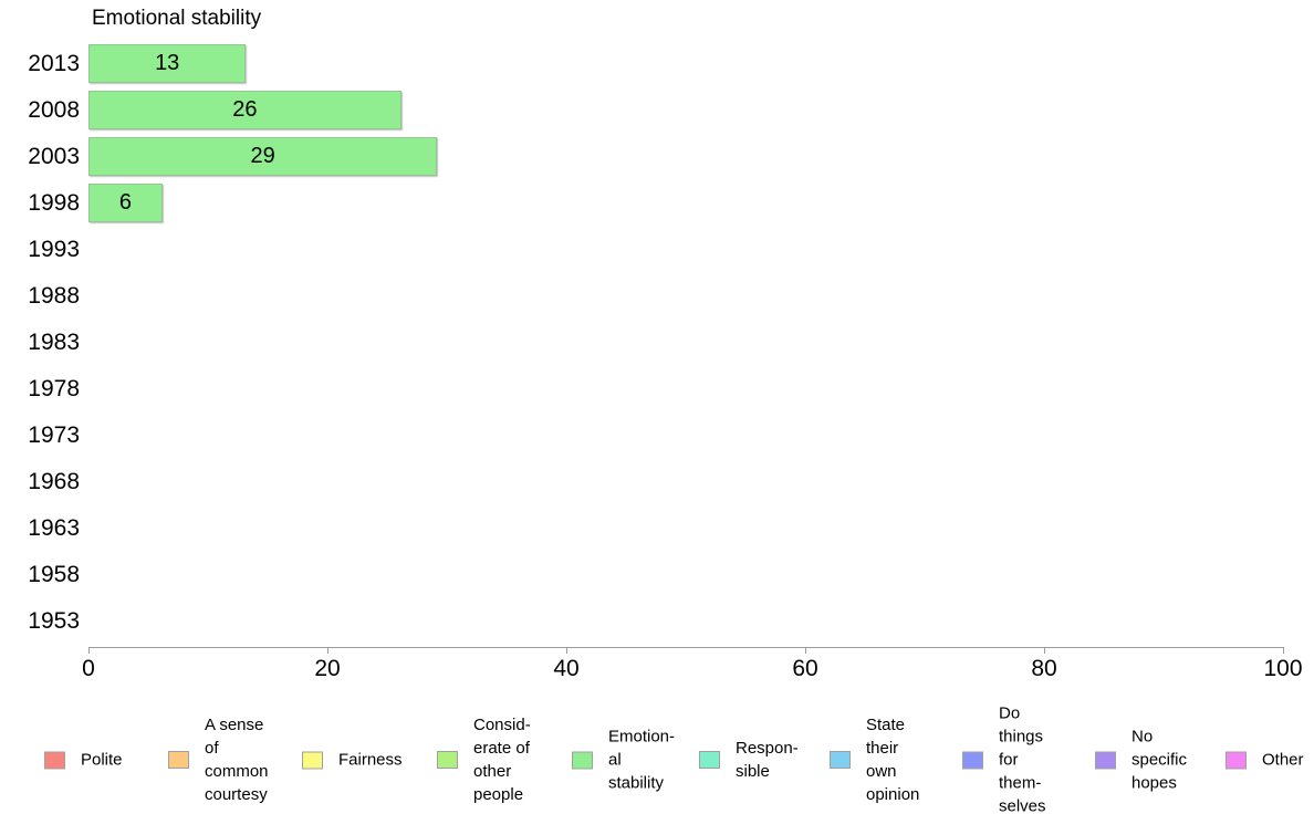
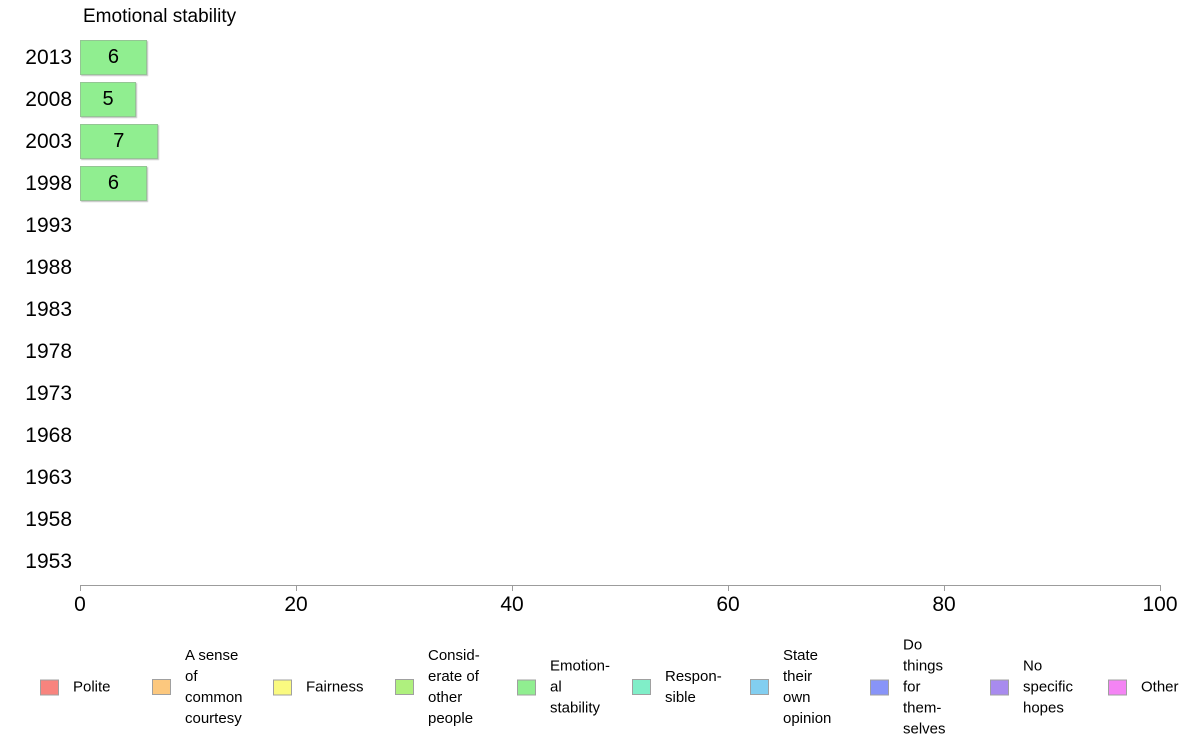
2013: 13 -> 6
2008: 26 -> 5
2003: 29 -> 7
